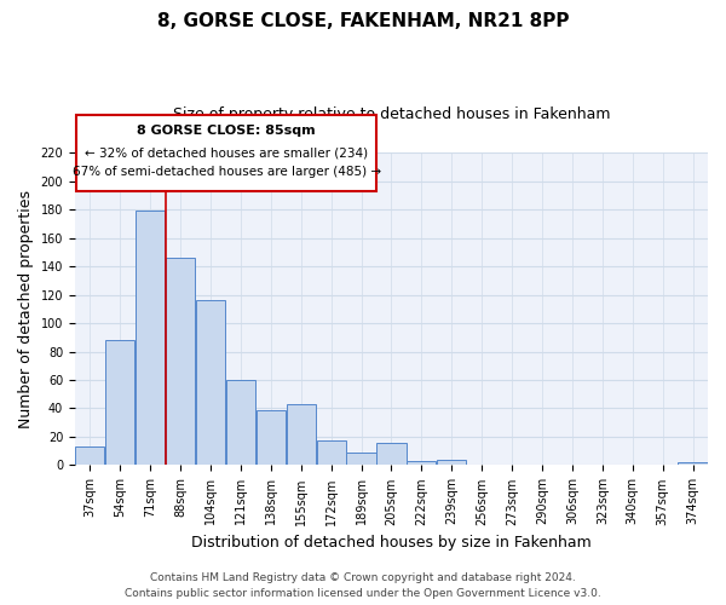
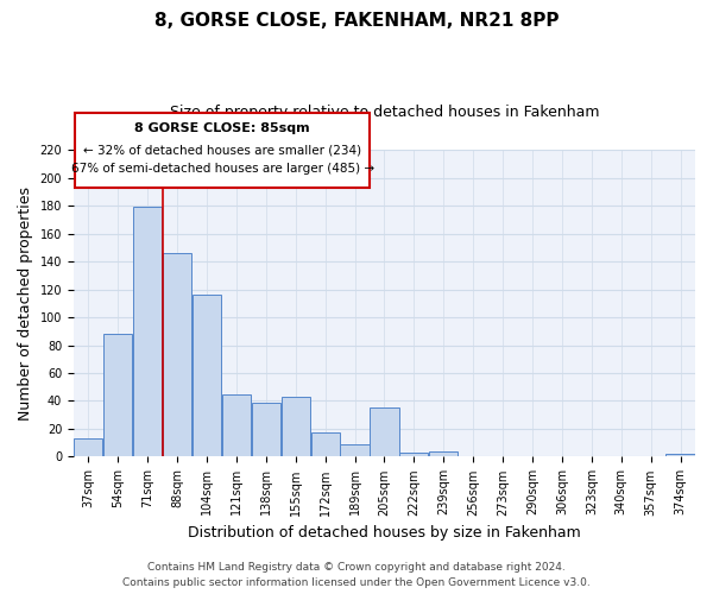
121sqm: 60 -> 45
205sqm: 16 -> 35
